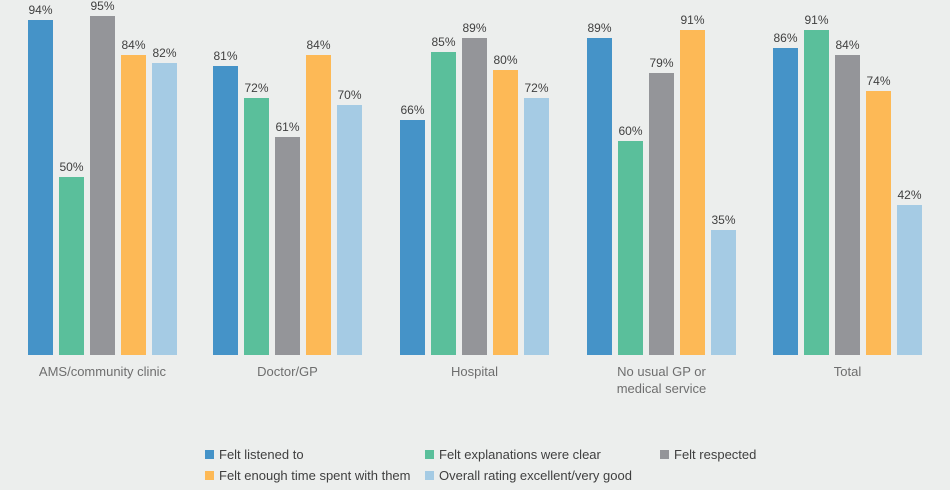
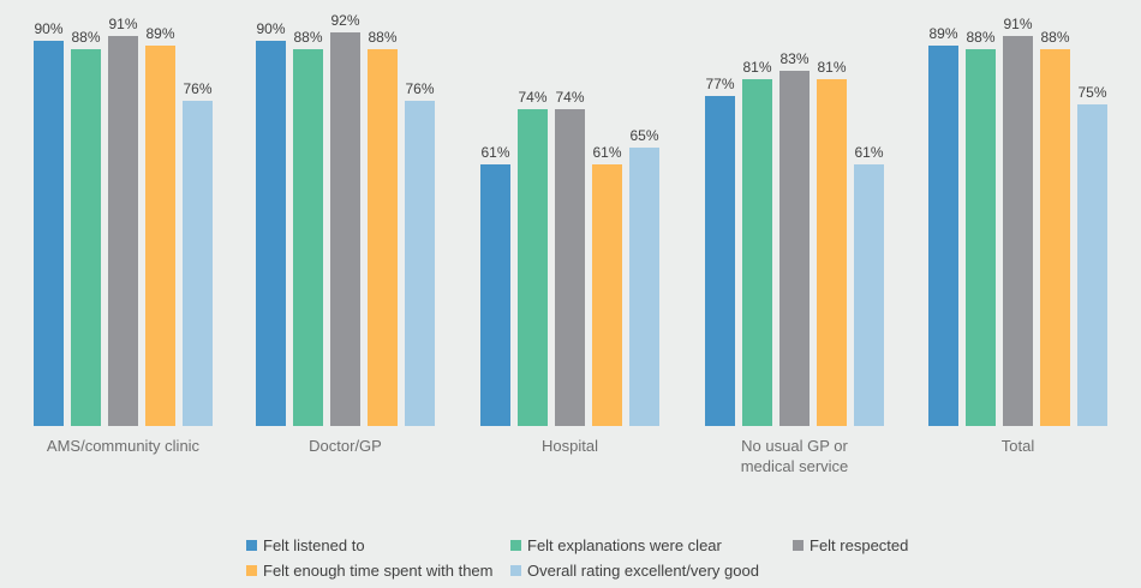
Felt listened to/AMS/community clinic: 94% -> 90%
Felt explanations were clear/AMS/community clinic: 50% -> 88%
Felt respected/AMS/community clinic: 95% -> 91%
Felt enough time spent with them/AMS/community clinic: 84% -> 89%
Overall rating excellent/very good/AMS/community clinic: 82% -> 76%
Felt listened to/Doctor/GP: 81% -> 90%
Felt explanations were clear/Doctor/GP: 72% -> 88%
Felt respected/Doctor/GP: 61% -> 92%
Felt enough time spent with them/Doctor/GP: 84% -> 88%
Overall rating excellent/very good/Doctor/GP: 70% -> 76%
Felt listened to/Hospital: 66% -> 61%
Felt explanations were clear/Hospital: 85% -> 74%
Felt respected/Hospital: 89% -> 74%
Felt enough time spent with them/Hospital: 80% -> 61%
Overall rating excellent/very good/Hospital: 72% -> 65%
Felt listened to/No usual GP or medical service: 89% -> 77%
Felt explanations were clear/No usual GP or medical service: 60% -> 81%
Felt respected/No usual GP or medical service: 79% -> 83%
Felt enough time spent with them/No usual GP or medical service: 91% -> 81%
Overall rating excellent/very good/No usual GP or medical service: 35% -> 61%
Felt listened to/Total: 86% -> 89%
Felt explanations were clear/Total: 91% -> 88%
Felt respected/Total: 84% -> 91%
Felt enough time spent with them/Total: 74% -> 88%
Overall rating excellent/very good/Total: 42% -> 75%
